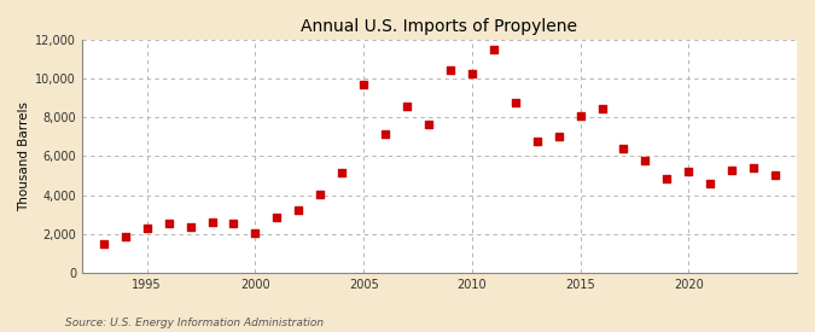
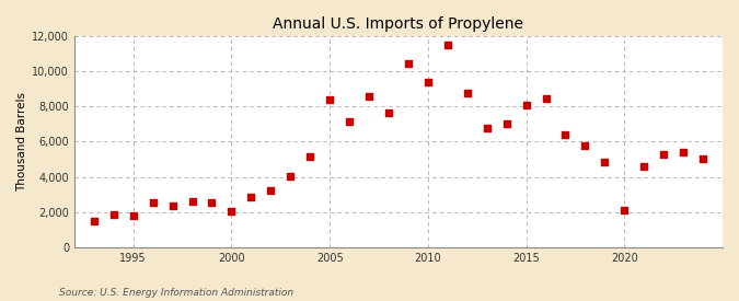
1995: 2,300 -> 1,800
2005: 9,700 -> 8,400
2010: 10,200 -> 9,400
2020: 5,200 -> 2,100
